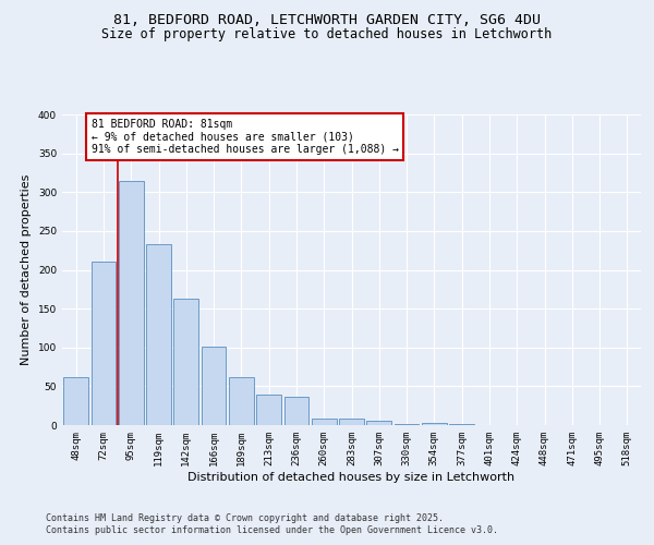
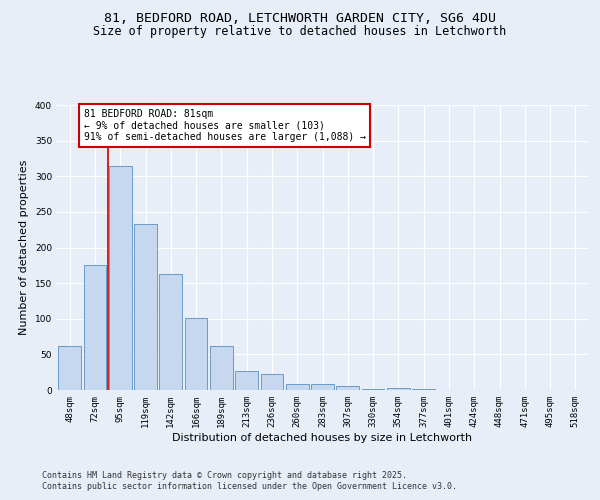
72sqm: 210 -> 175
213sqm: 40 -> 26
236sqm: 36 -> 22
